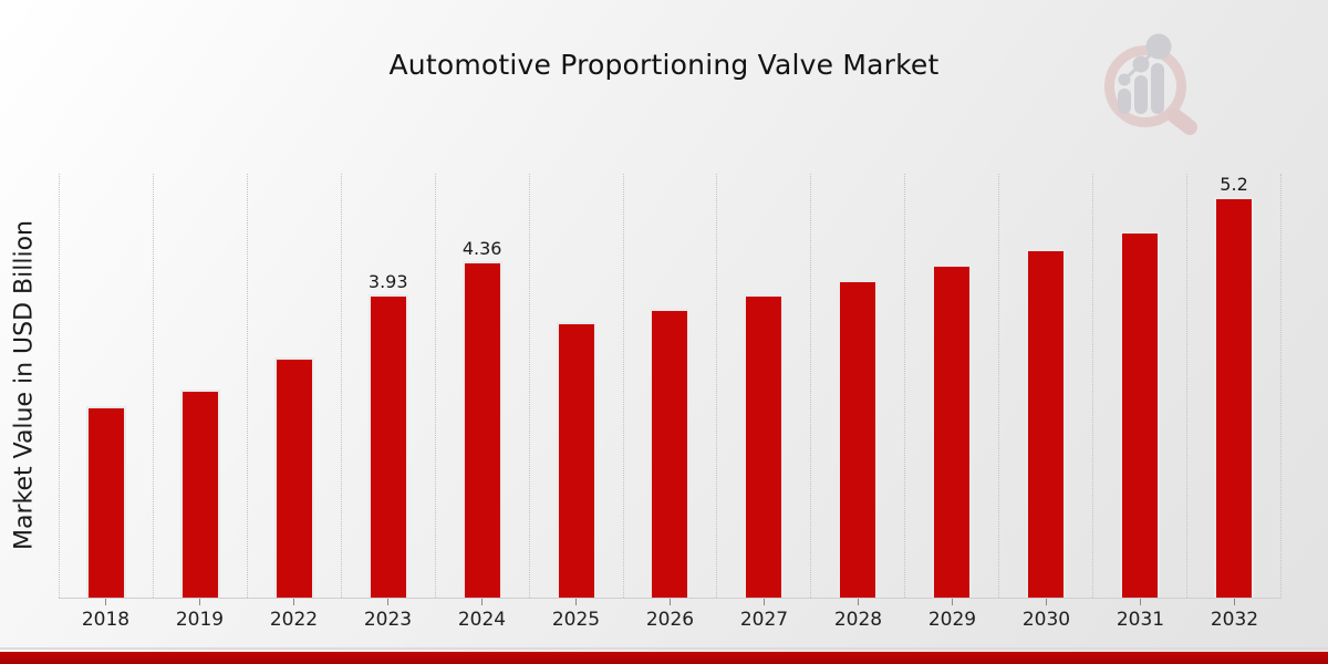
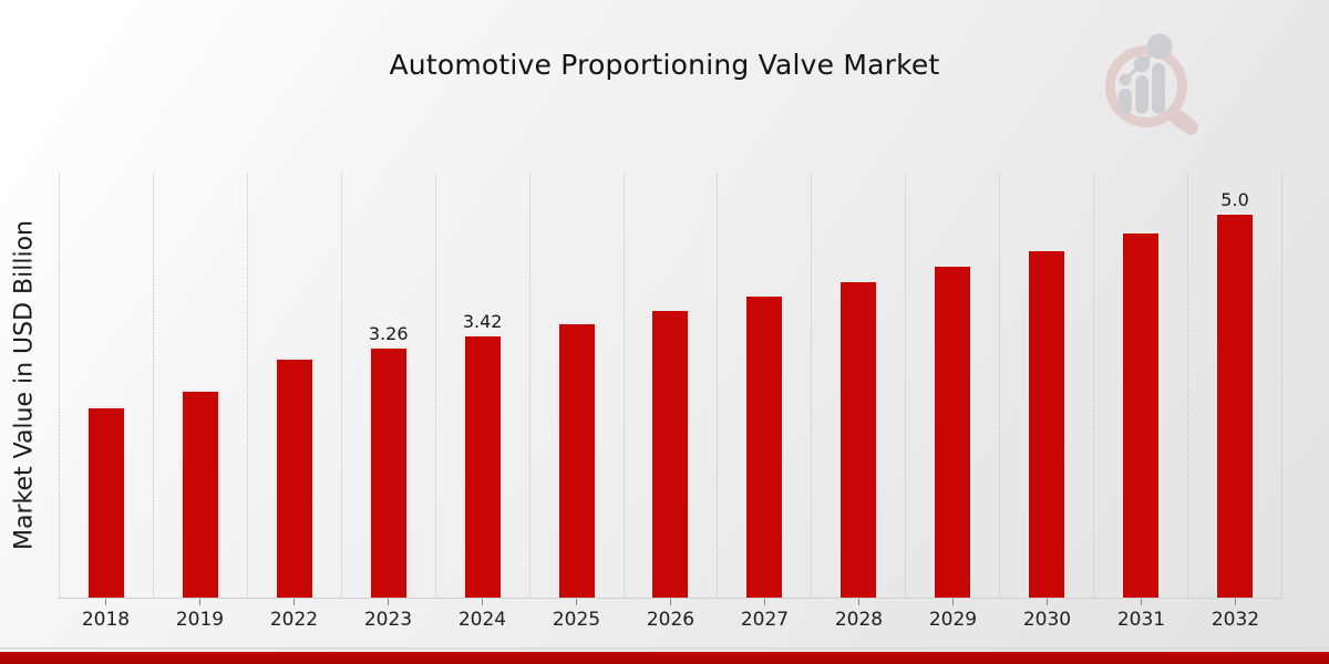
2023: 3.93 -> 3.26
2024: 4.36 -> 3.42
2032: 5.2 -> 5.0
